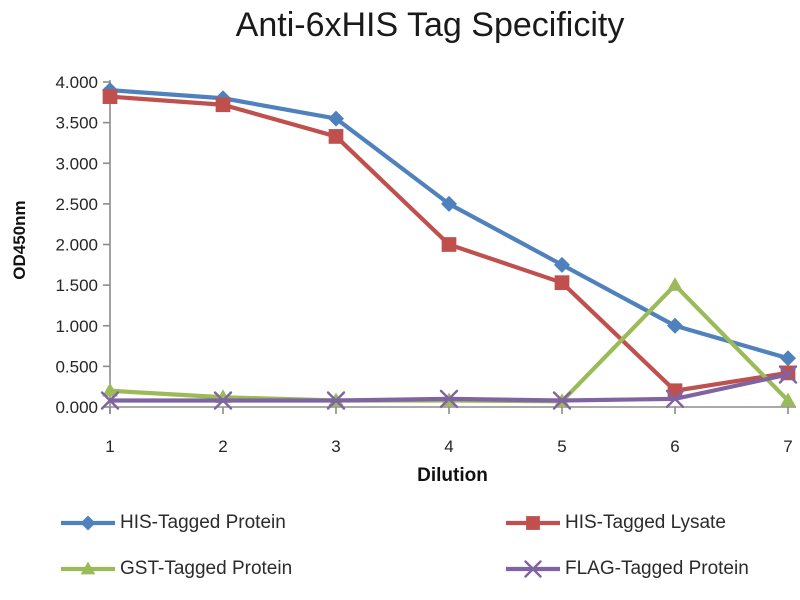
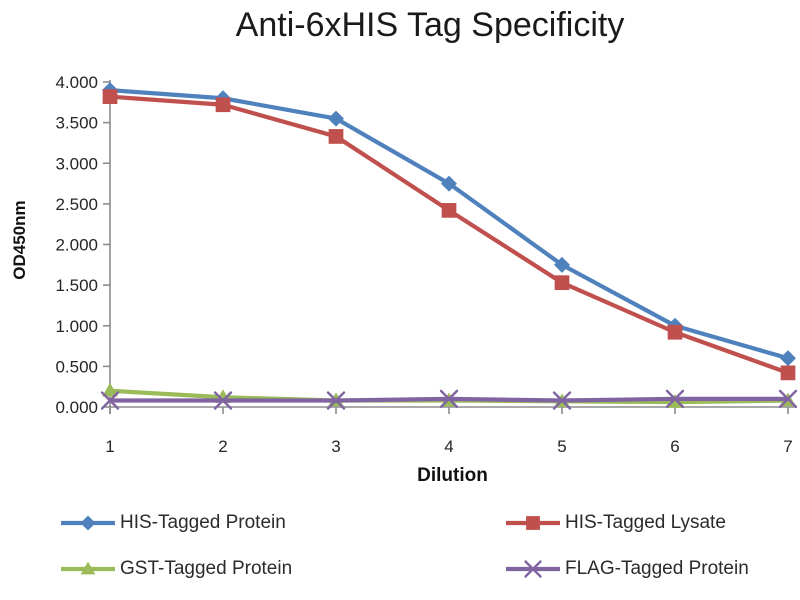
HIS-Tagged Protein/4: 2.5 -> 2.8
HIS-Tagged Lysate/4: 2.0 -> 2.4
HIS-Tagged Lysate/6: 0.2 -> 0.9
GST-Tagged Protein/6: 1.5 -> 0.1
FLAG-Tagged Protein/7: 0.4 -> 0.1
